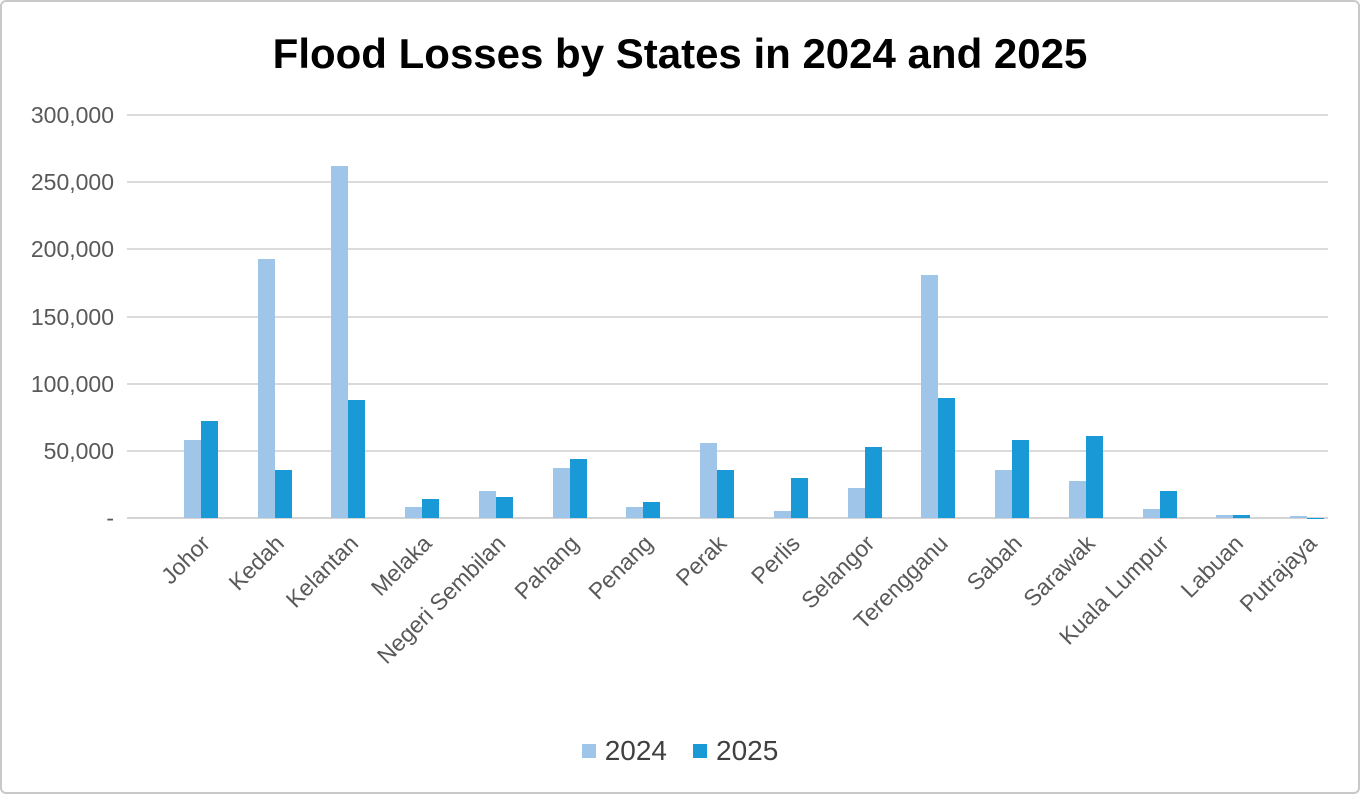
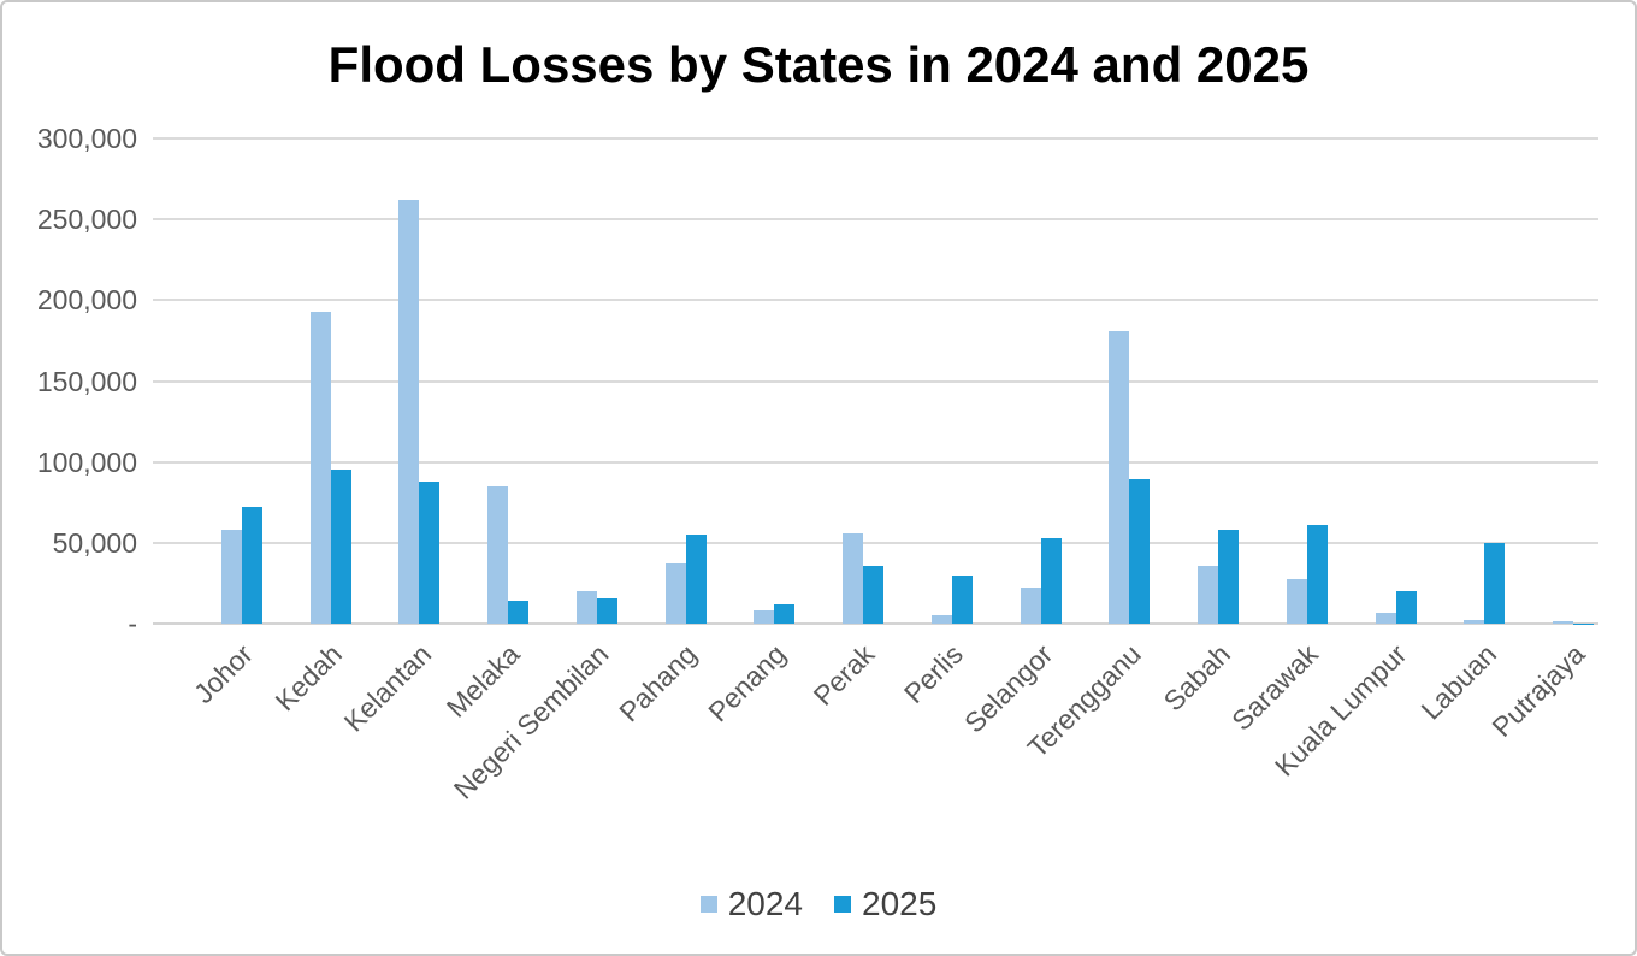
2025/Kedah: 36000 -> 95000
2024/Melaka: 8000 -> 85000
2025/Pahang: 44000 -> 55000
2025/Labuan: 2000 -> 50000
